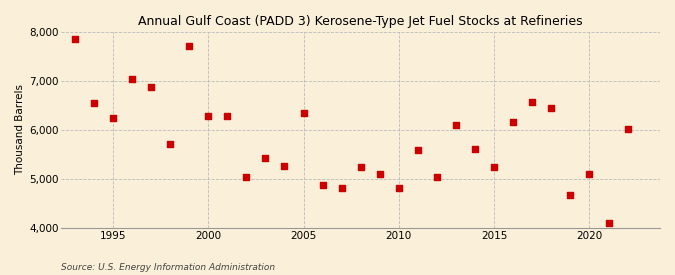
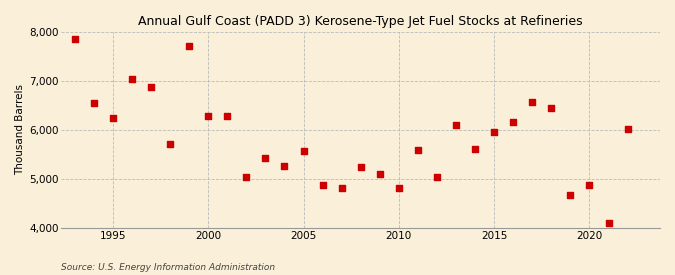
2005: 6,350 -> 5,580
2015: 5,250 -> 5,960
2020: 5,100 -> 4,870
